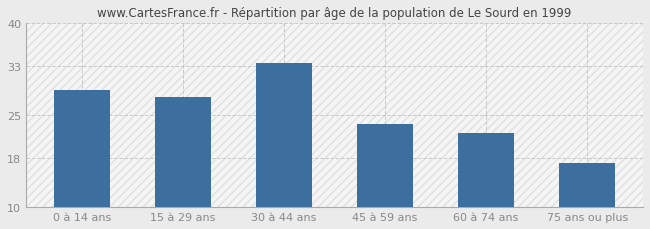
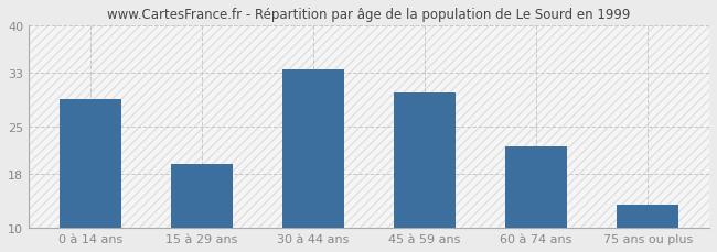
15 à 29 ans: 28.0 -> 19.5
45 à 59 ans: 23.6 -> 30.0
75 ans ou plus: 17.2 -> 13.5
